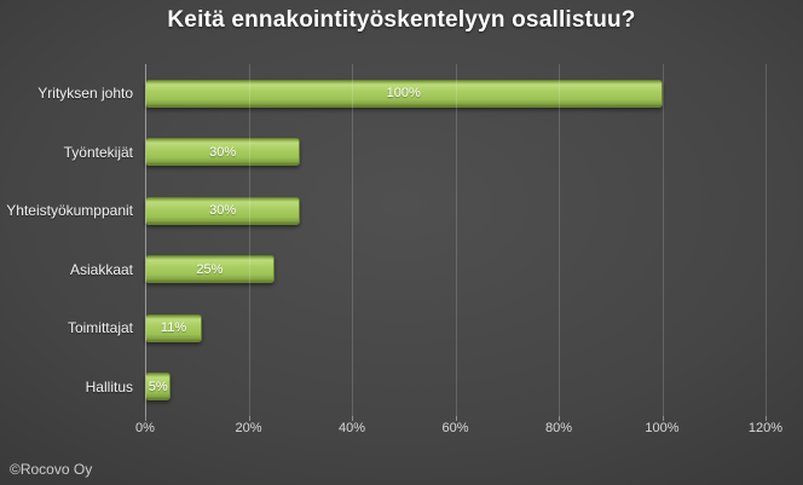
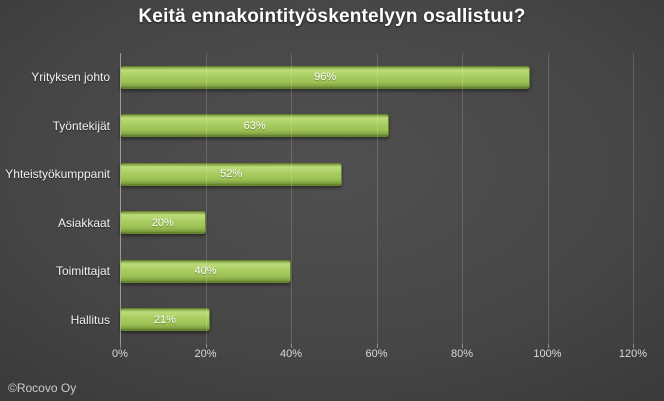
Yrityksen johto: 100% -> 96%
Työntekijät: 30% -> 63%
Yhteistyökumppanit: 30% -> 52%
Asiakkaat: 25% -> 20%
Toimittajat: 11% -> 40%
Hallitus: 5% -> 21%
